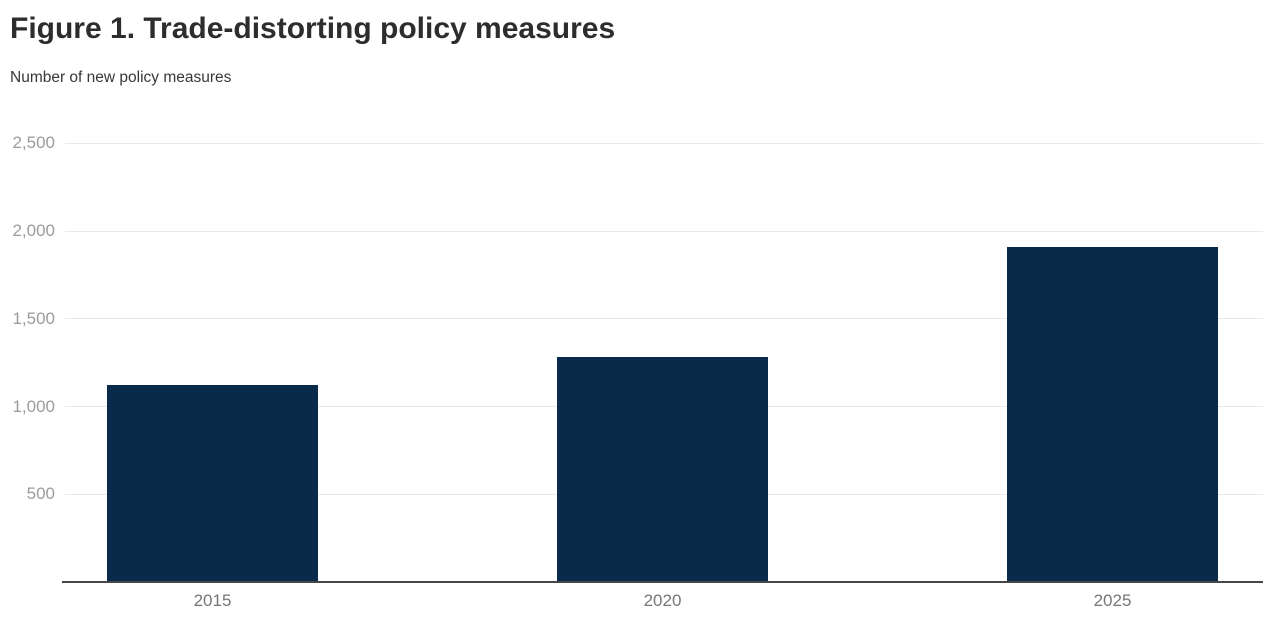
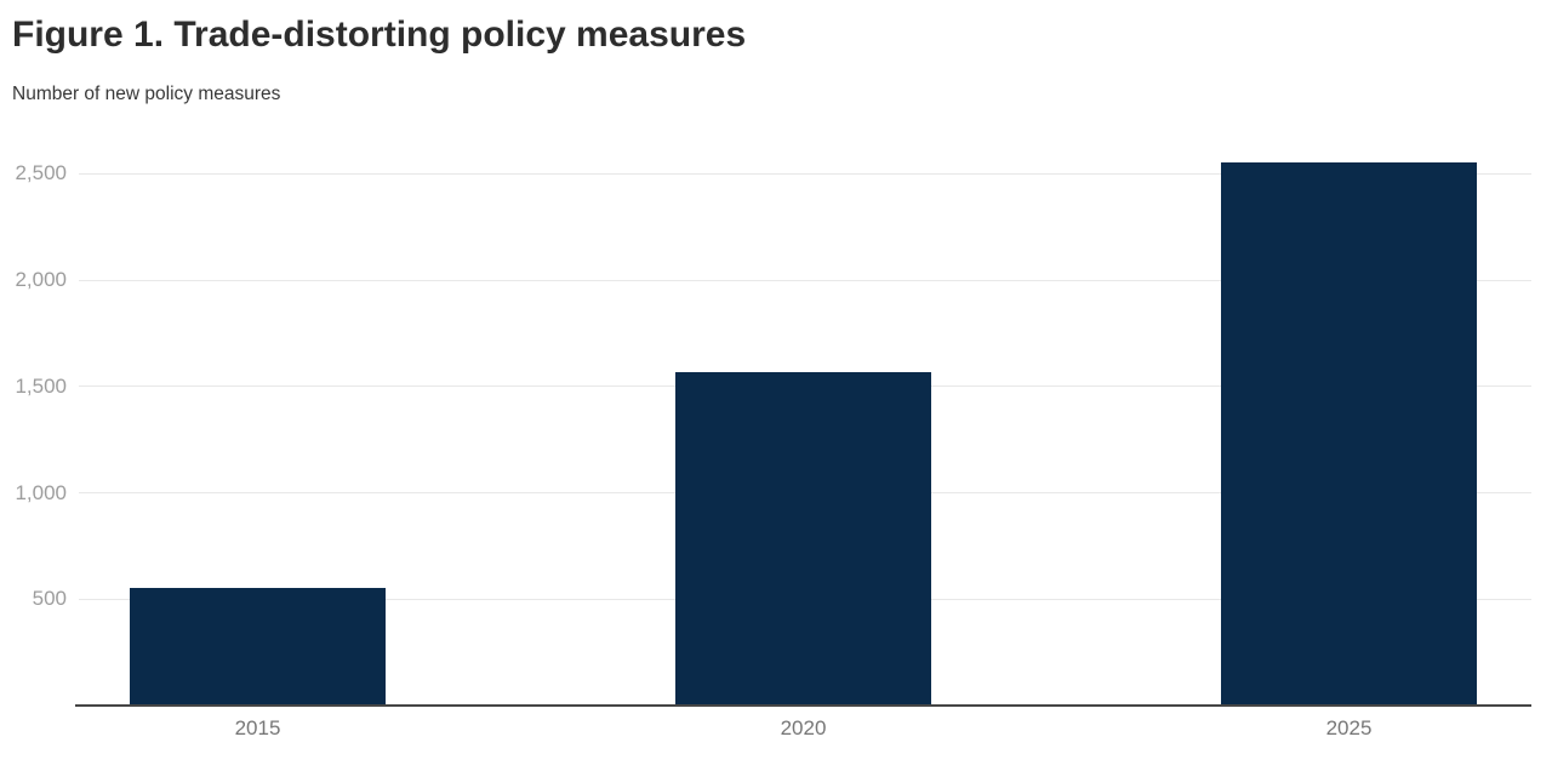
2015: 1120 -> 550
2020: 1280 -> 1570
2025: 1910 -> 2560
